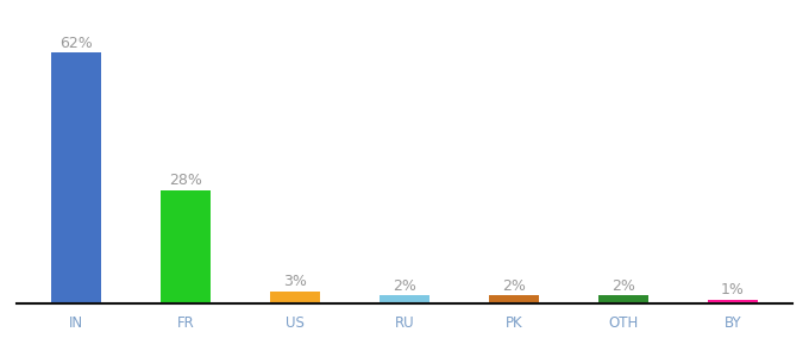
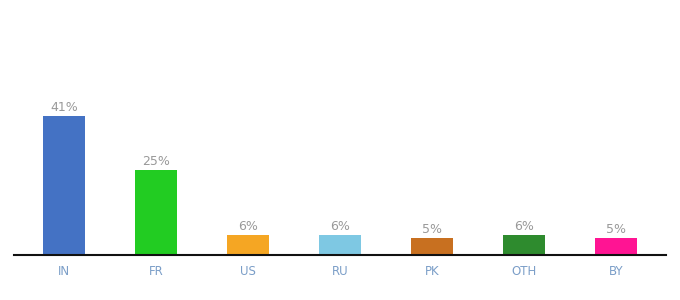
IN: 62% -> 41%
FR: 28% -> 25%
US: 3% -> 6%
RU: 2% -> 6%
PK: 2% -> 5%
OTH: 2% -> 6%
BY: 1% -> 5%
